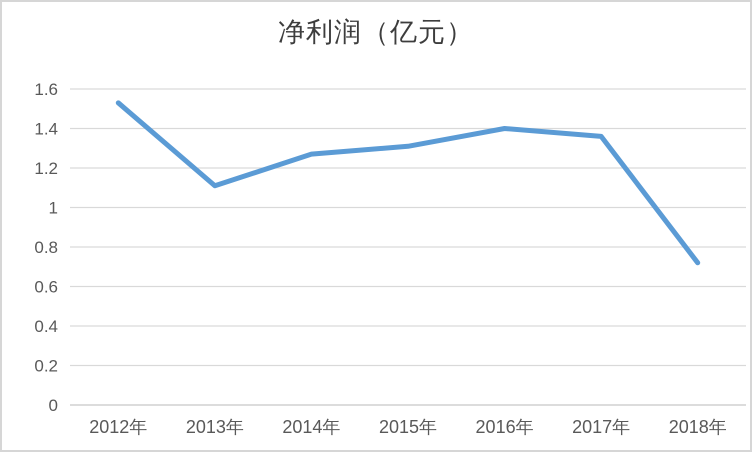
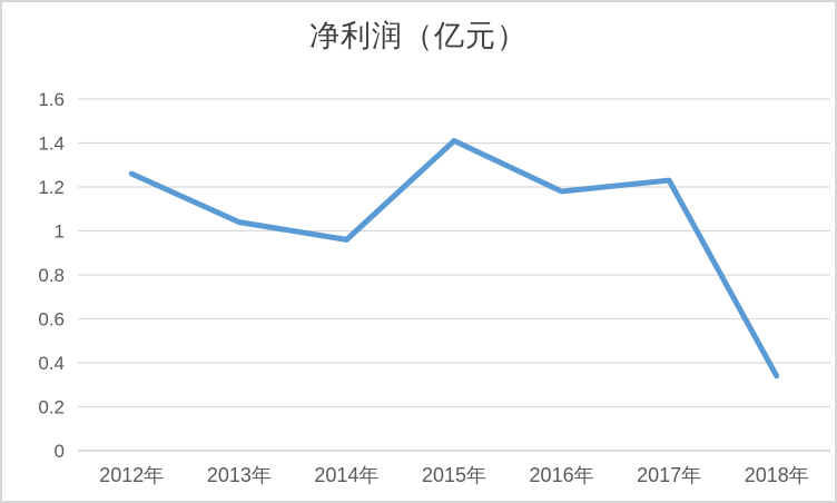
2012年: 1.53 -> 1.26
2013年: 1.11 -> 1.04
2014年: 1.27 -> 0.96
2015年: 1.31 -> 1.41
2016年: 1.40 -> 1.18
2017年: 1.36 -> 1.23
2018年: 0.72 -> 0.34
